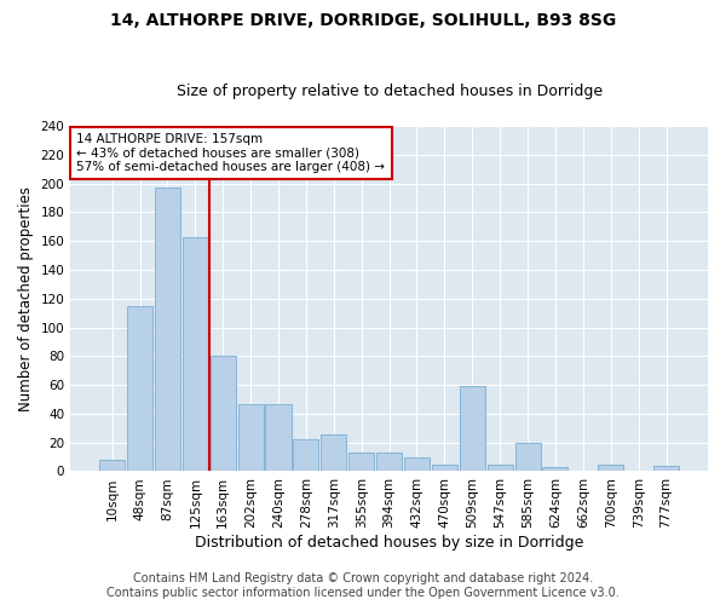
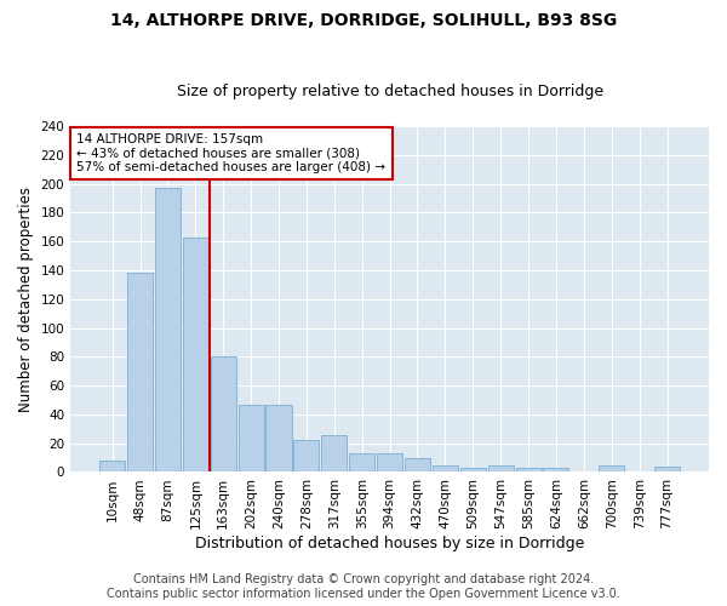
48sqm: 115 -> 138
509sqm: 59 -> 3
585sqm: 20 -> 3
